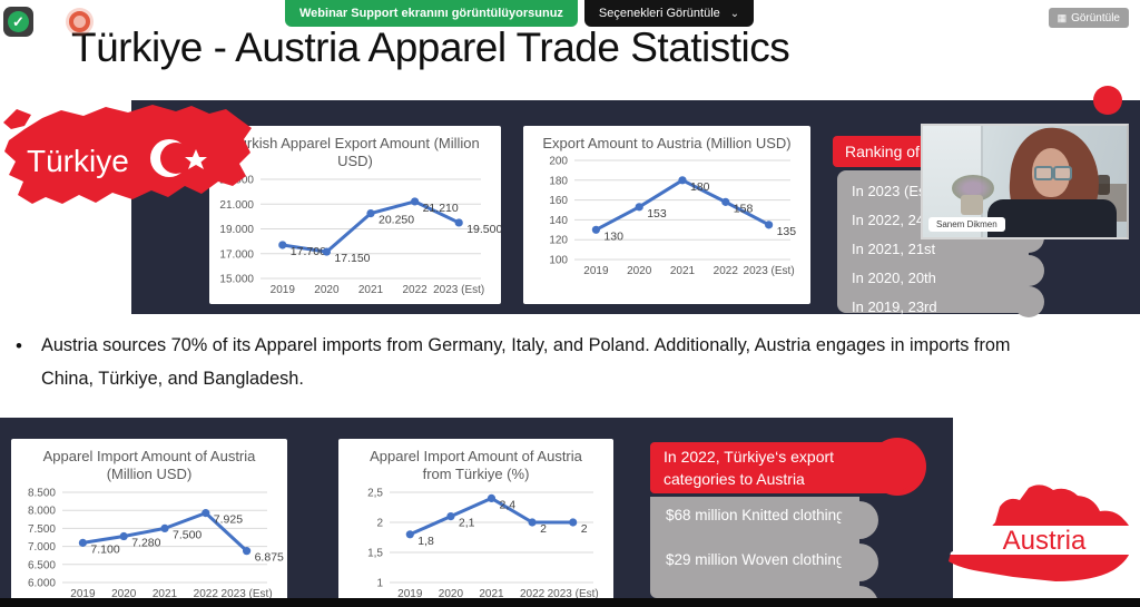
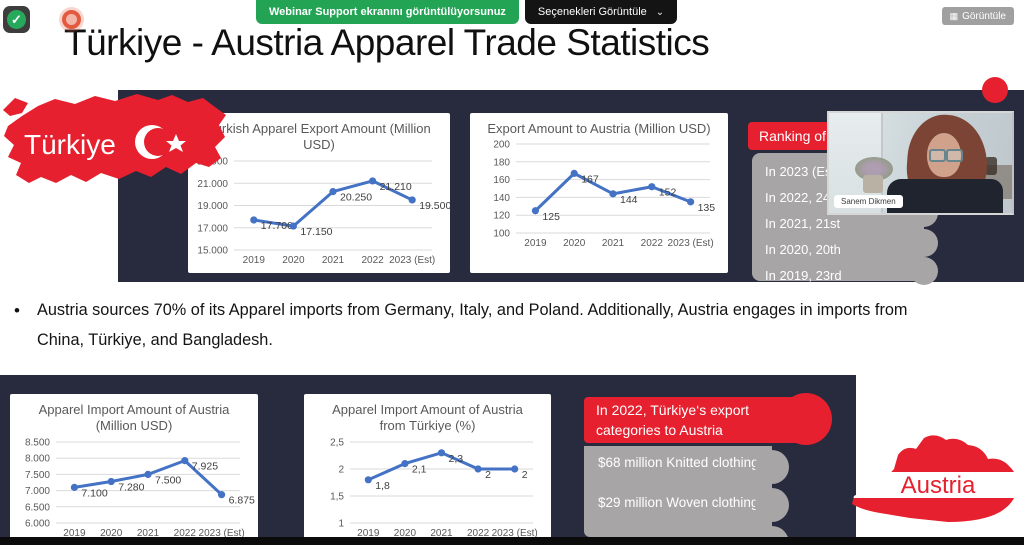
Export Amount to Austria (Million USD)/2019: 130 -> 125
Export Amount to Austria (Million USD)/2020: 153 -> 167
Export Amount to Austria (Million USD)/2021: 180 -> 144
Export Amount to Austria (Million USD)/2022: 158 -> 152
Apparel Import Amount of Austria from Türkiye (%)/2021: 2,4 -> 2,3
